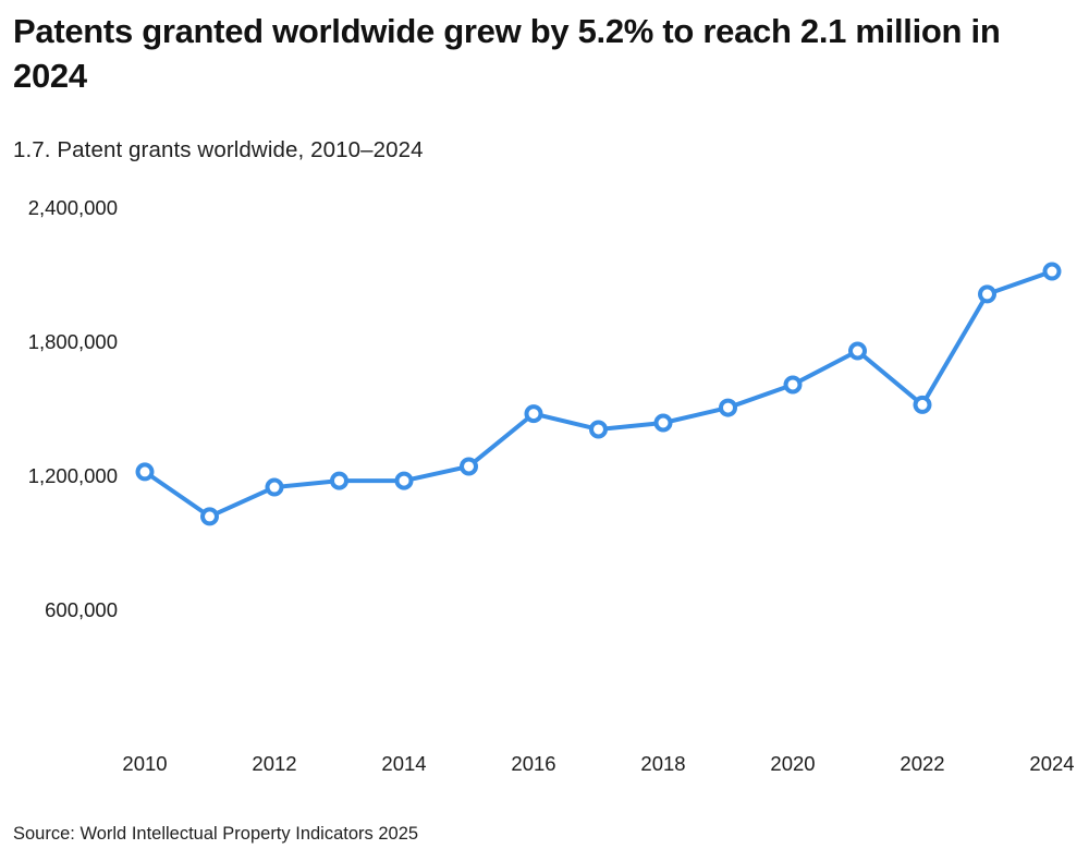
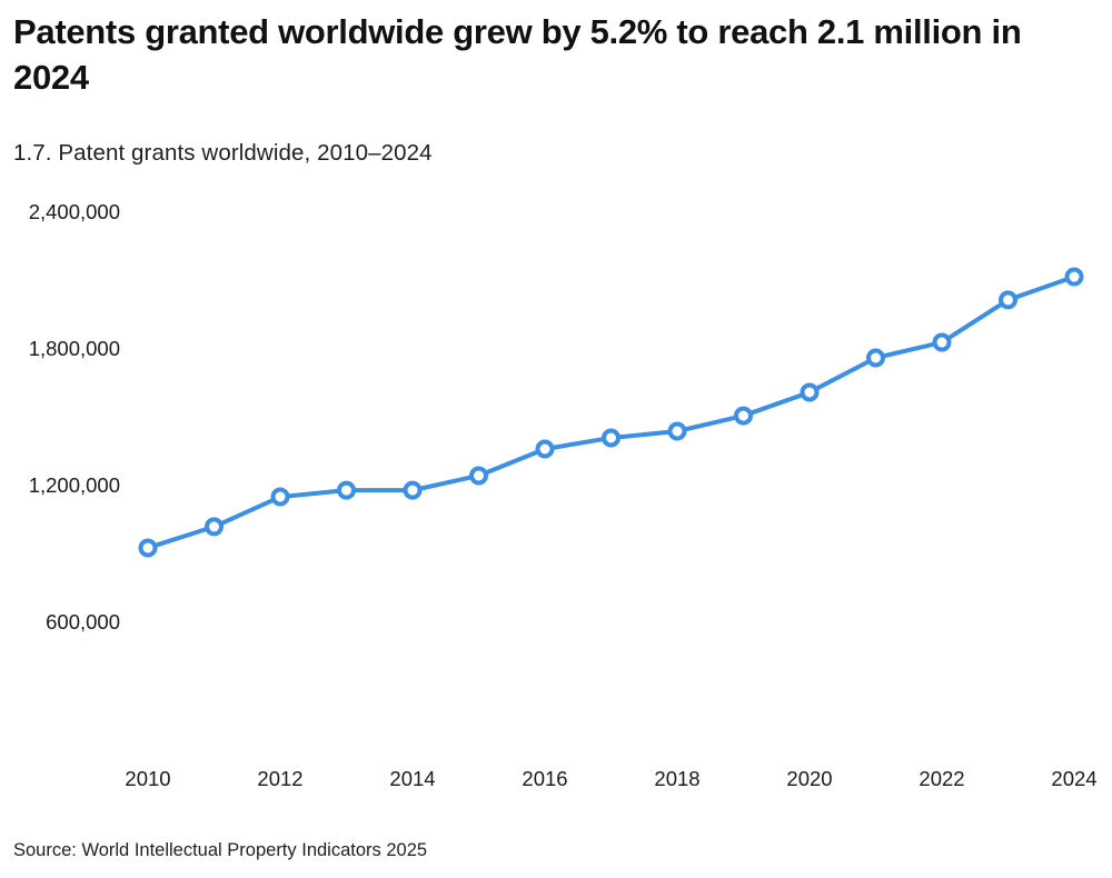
2010: 1220000 -> 930000
2016: 1480000 -> 1360000
2022: 1520000 -> 1830000
